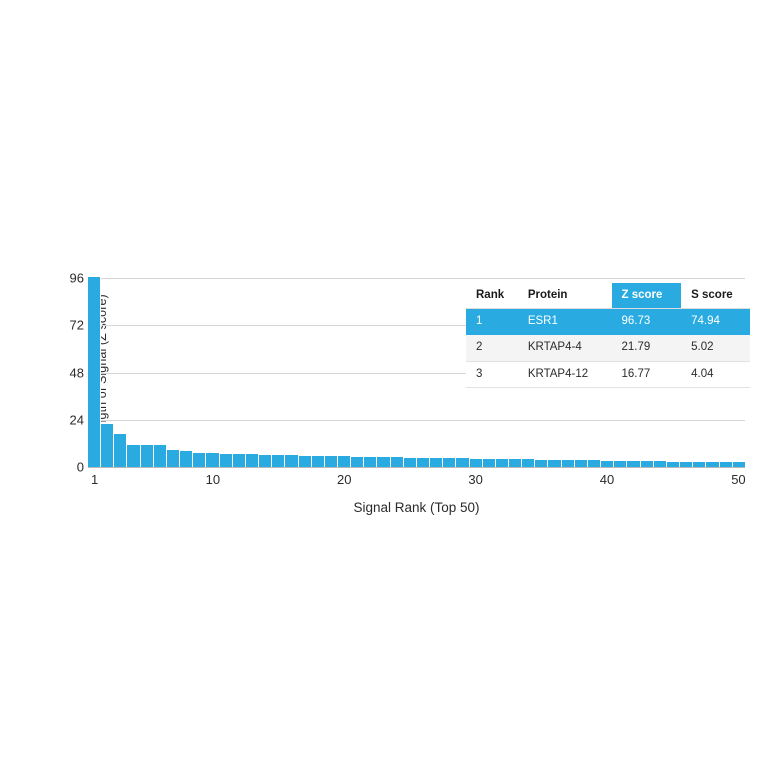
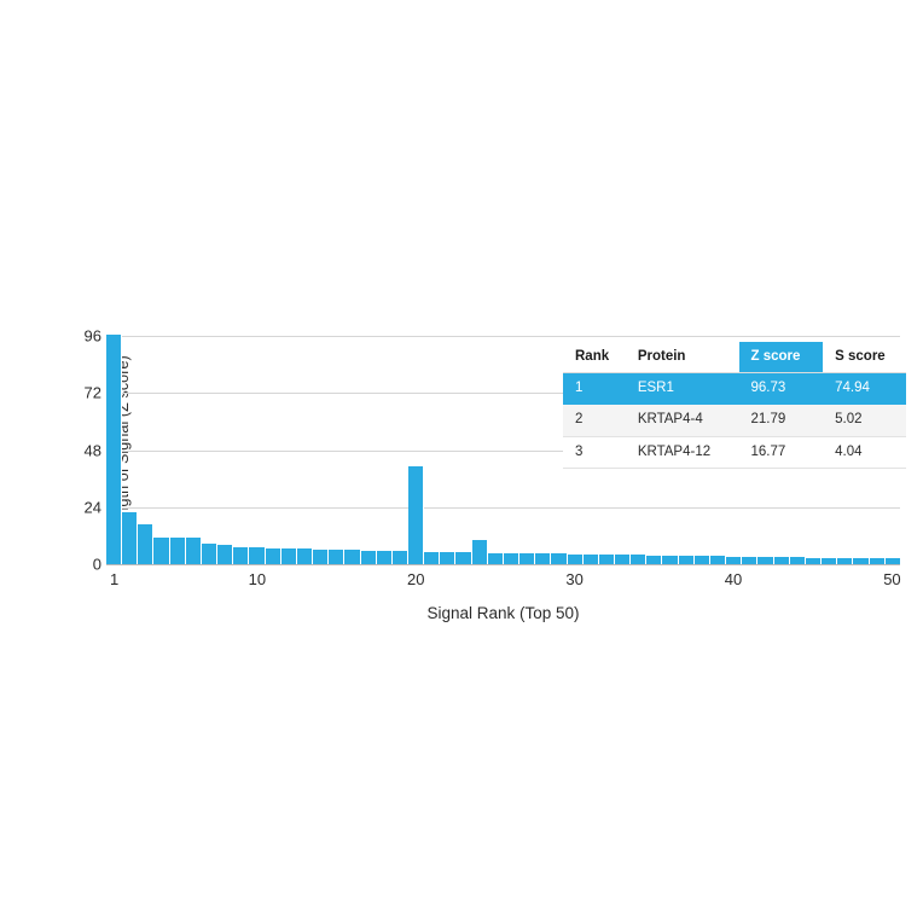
20: 5 -> 41
24: 5 -> 10
